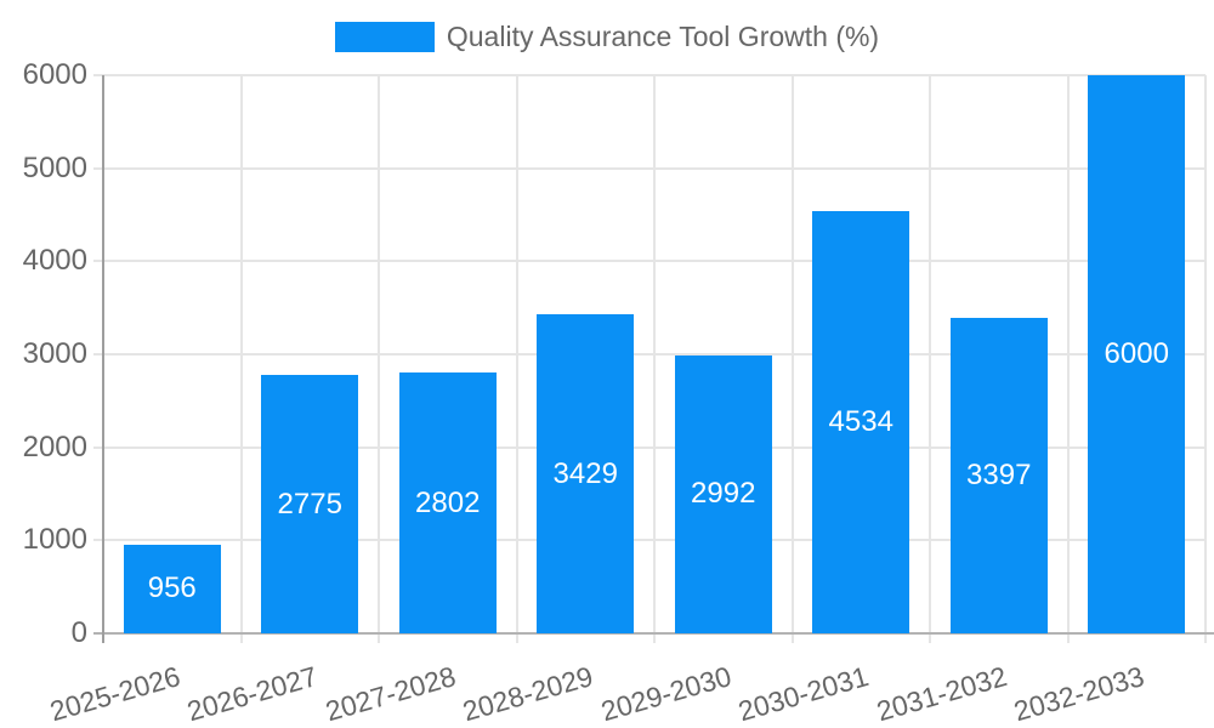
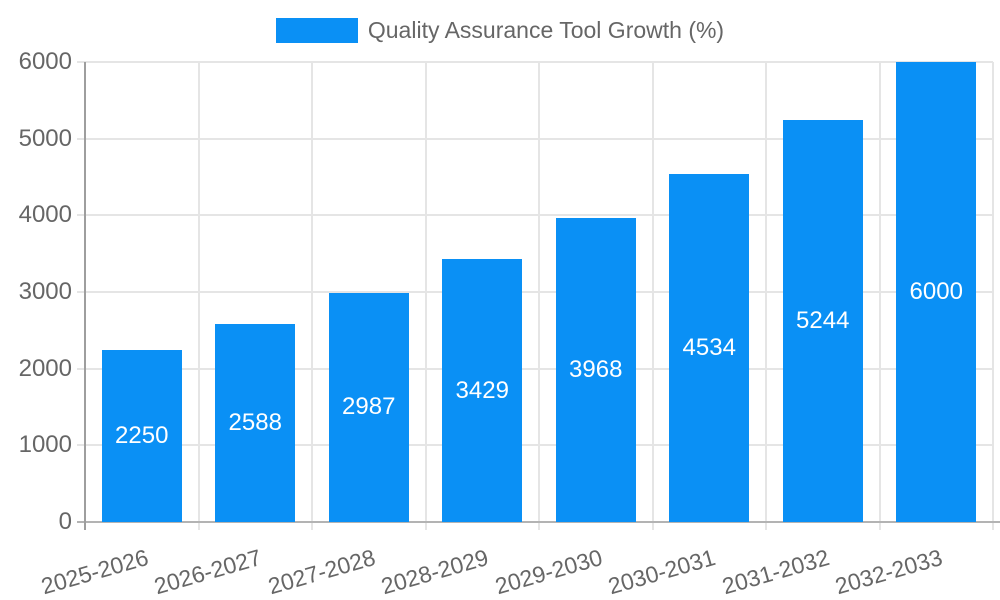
2025-2026: 956 -> 2250
2026-2027: 2775 -> 2588
2027-2028: 2802 -> 2987
2029-2030: 2992 -> 3968
2031-2032: 3397 -> 5244
